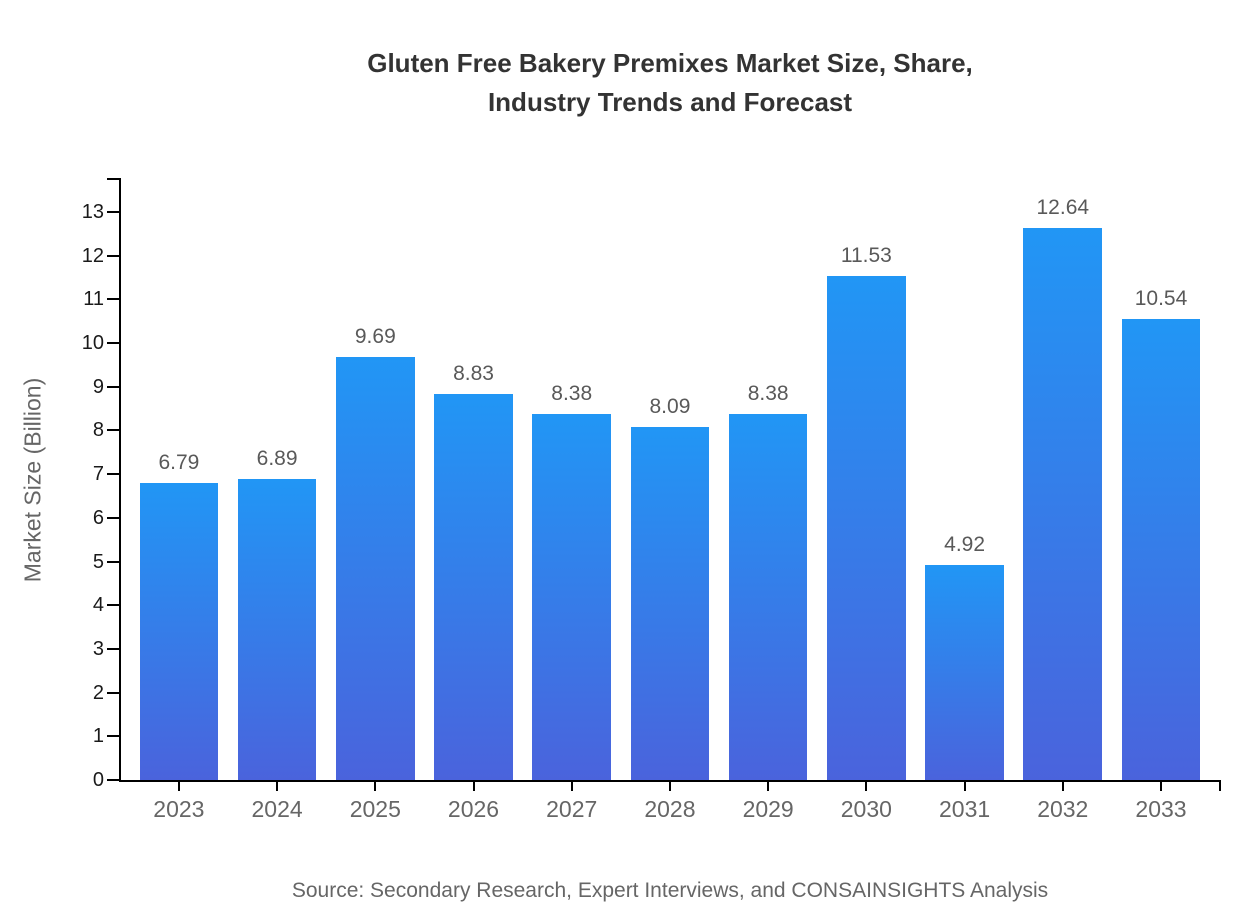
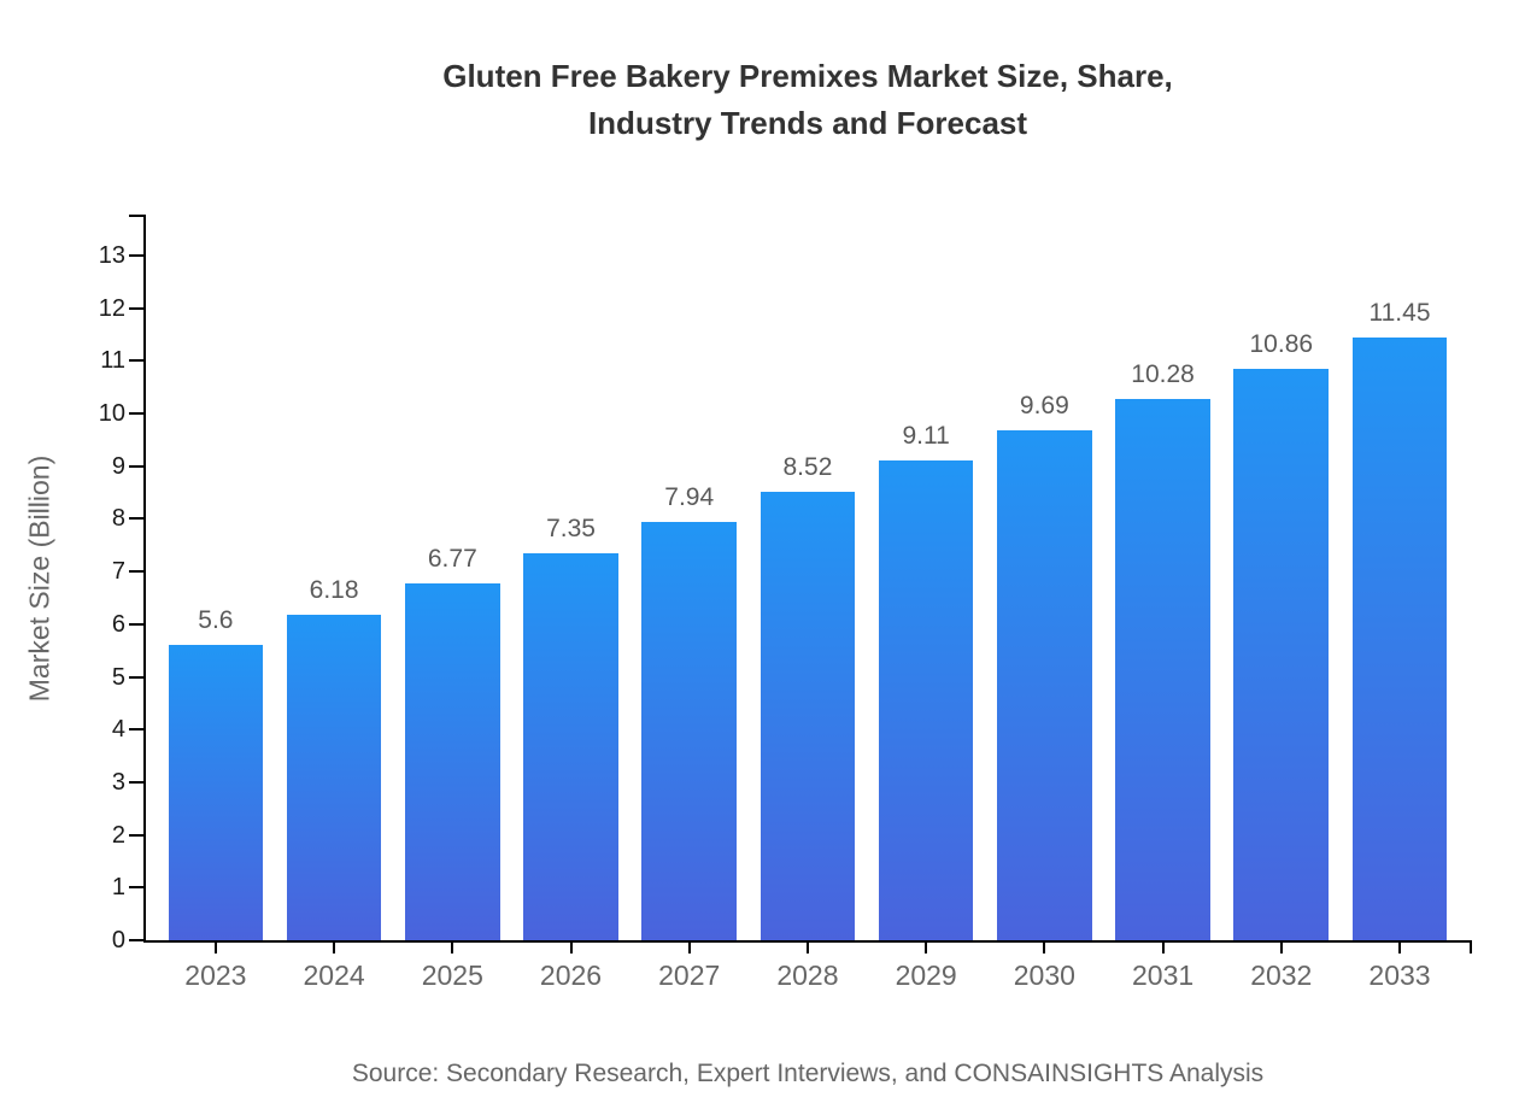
2023: 6.79 -> 5.6
2024: 6.89 -> 6.18
2025: 9.69 -> 6.77
2026: 8.83 -> 7.35
2027: 8.38 -> 7.94
2028: 8.09 -> 8.52
2029: 8.38 -> 9.11
2030: 11.53 -> 9.69
2031: 4.92 -> 10.28
2032: 12.64 -> 10.86
2033: 10.54 -> 11.45
